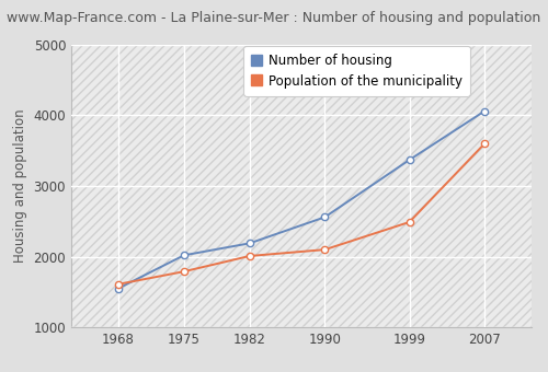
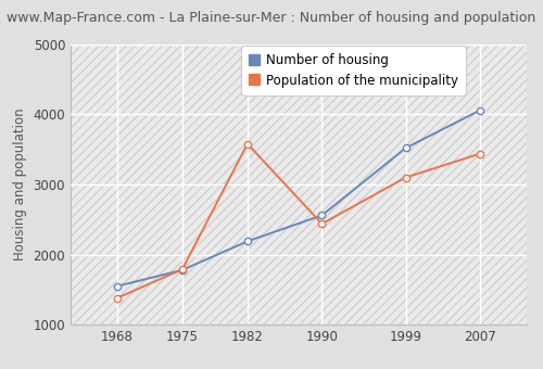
Population of the municipality/1968: 1610 -> 1380
Number of housing/1975: 2020 -> 1780
Population of the municipality/1982: 2010 -> 3580
Population of the municipality/1990: 2100 -> 2440
Number of housing/1999: 3370 -> 3520
Population of the municipality/1999: 2490 -> 3100
Population of the municipality/2007: 3600 -> 3440
